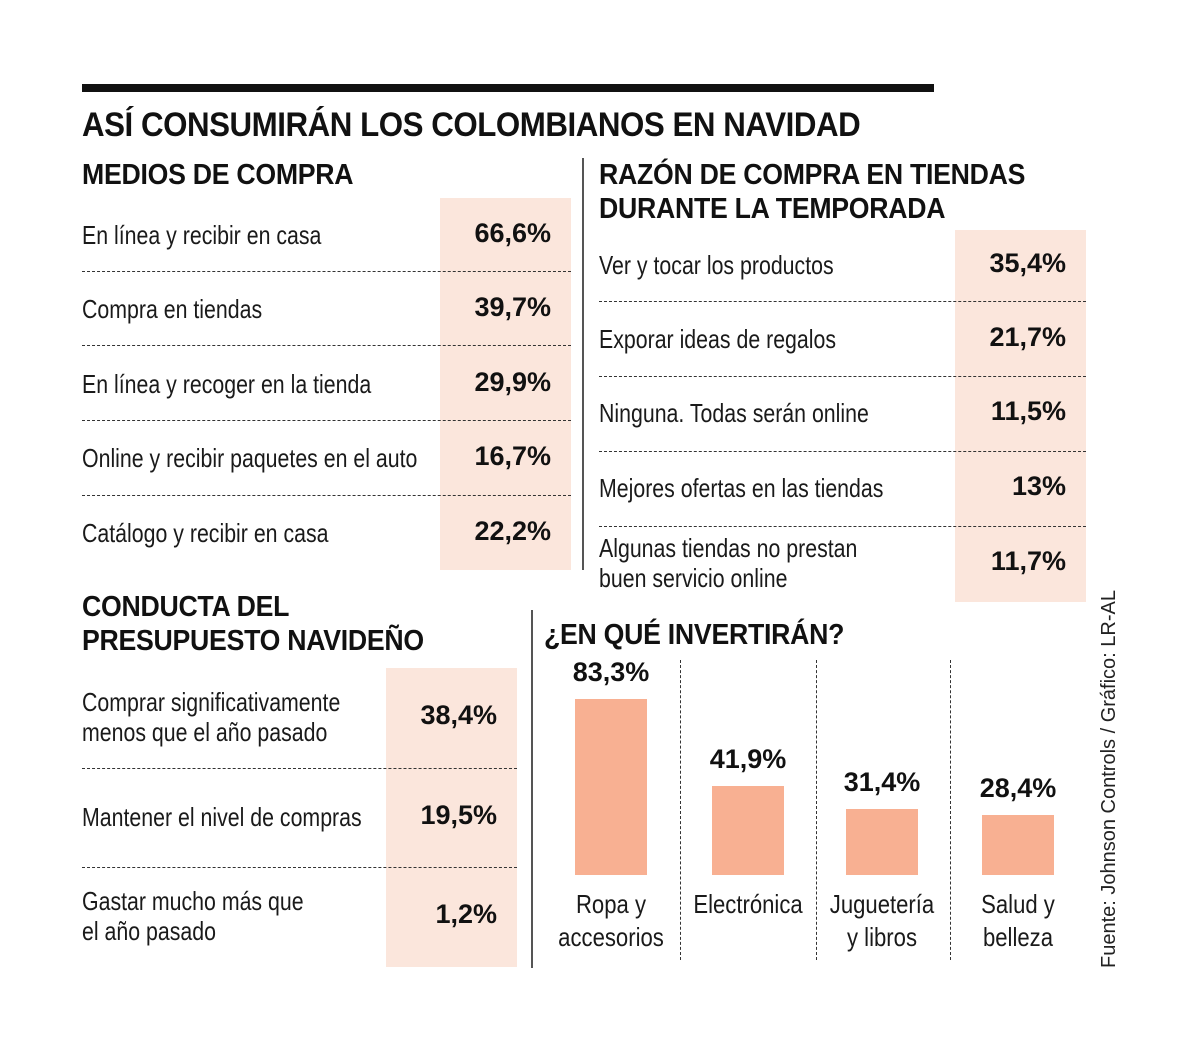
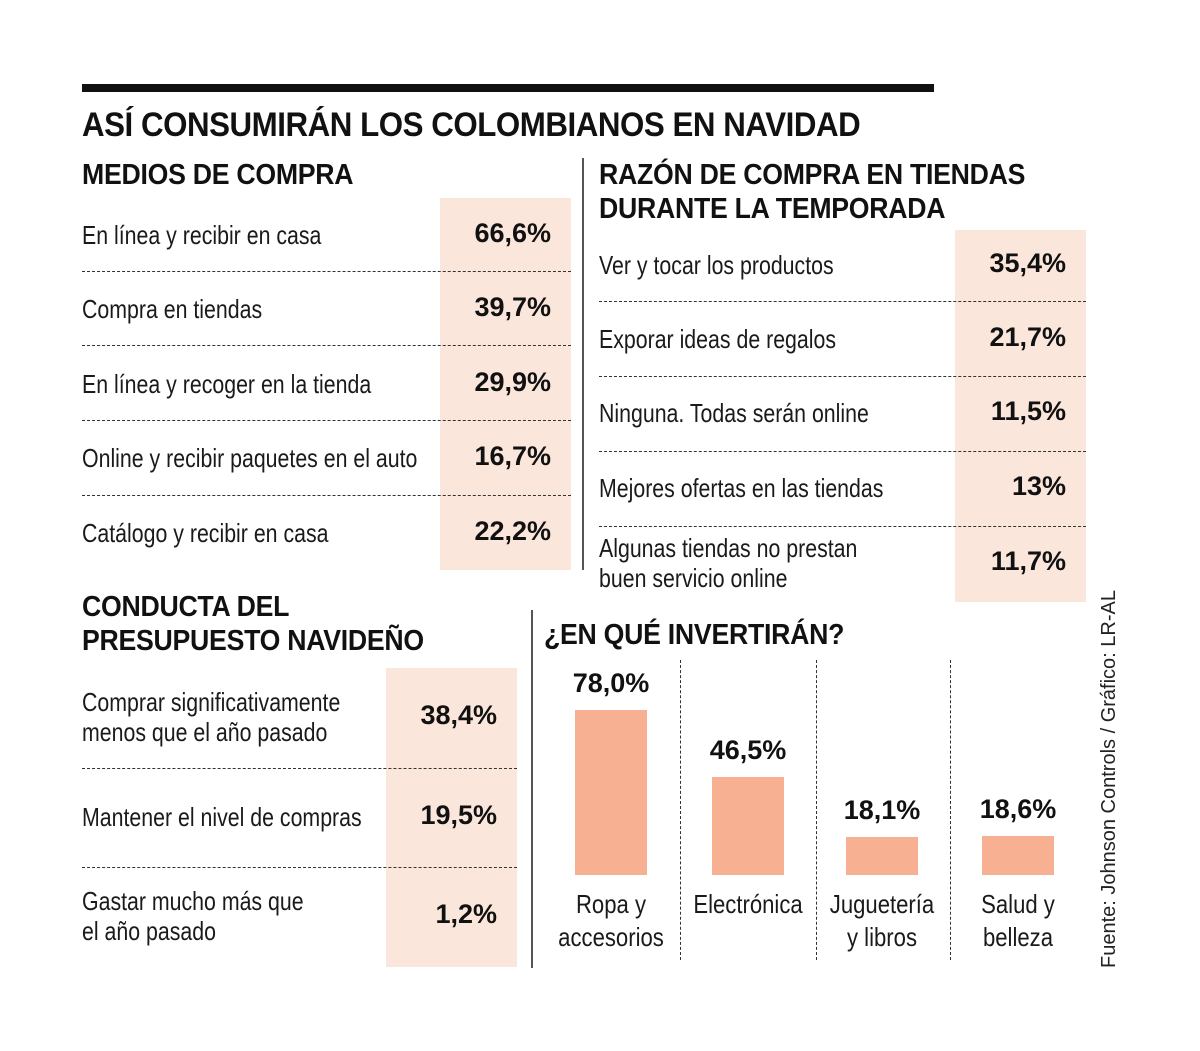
Ropa y accesorios: 83,3% -> 78,0%
Electrónica: 41,9% -> 46,5%
Juguetería y libros: 31,4% -> 18,1%
Salud y belleza: 28,4% -> 18,6%
